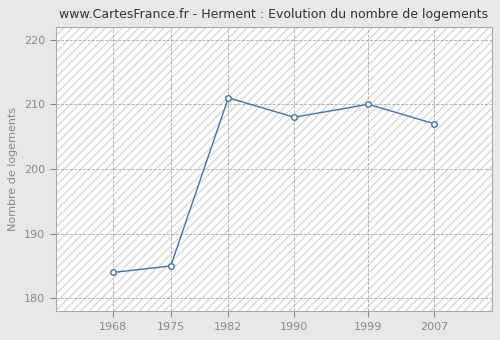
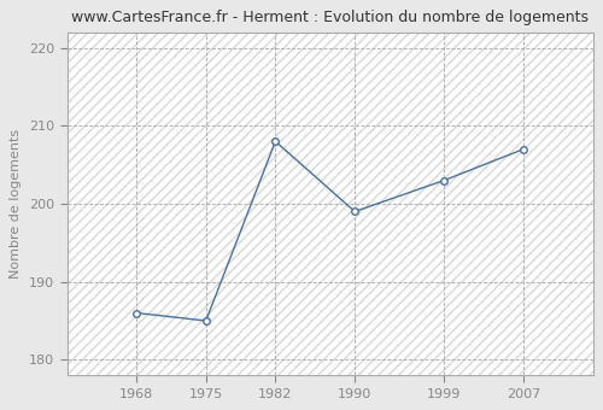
1968: 184 -> 186
1982: 211 -> 208
1990: 208 -> 199
1999: 210 -> 203
